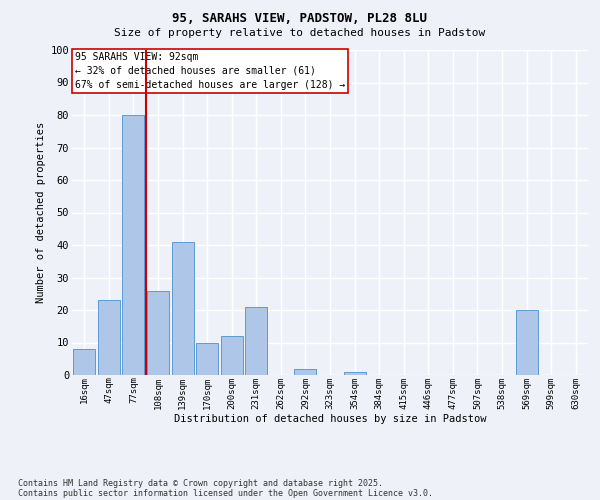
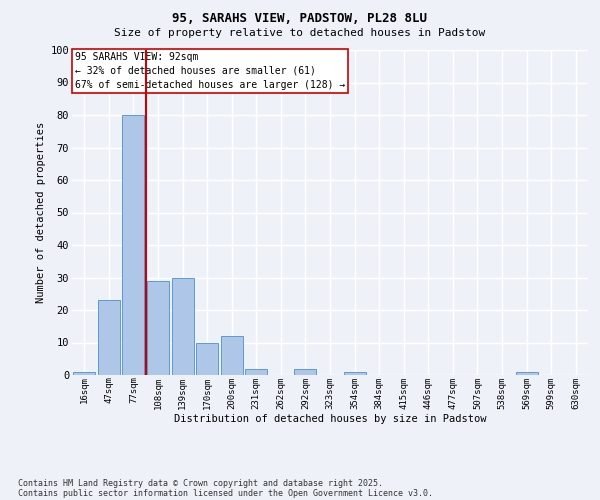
16sqm: 8 -> 1
108sqm: 26 -> 29
139sqm: 41 -> 30
231sqm: 21 -> 2
569sqm: 20 -> 1
